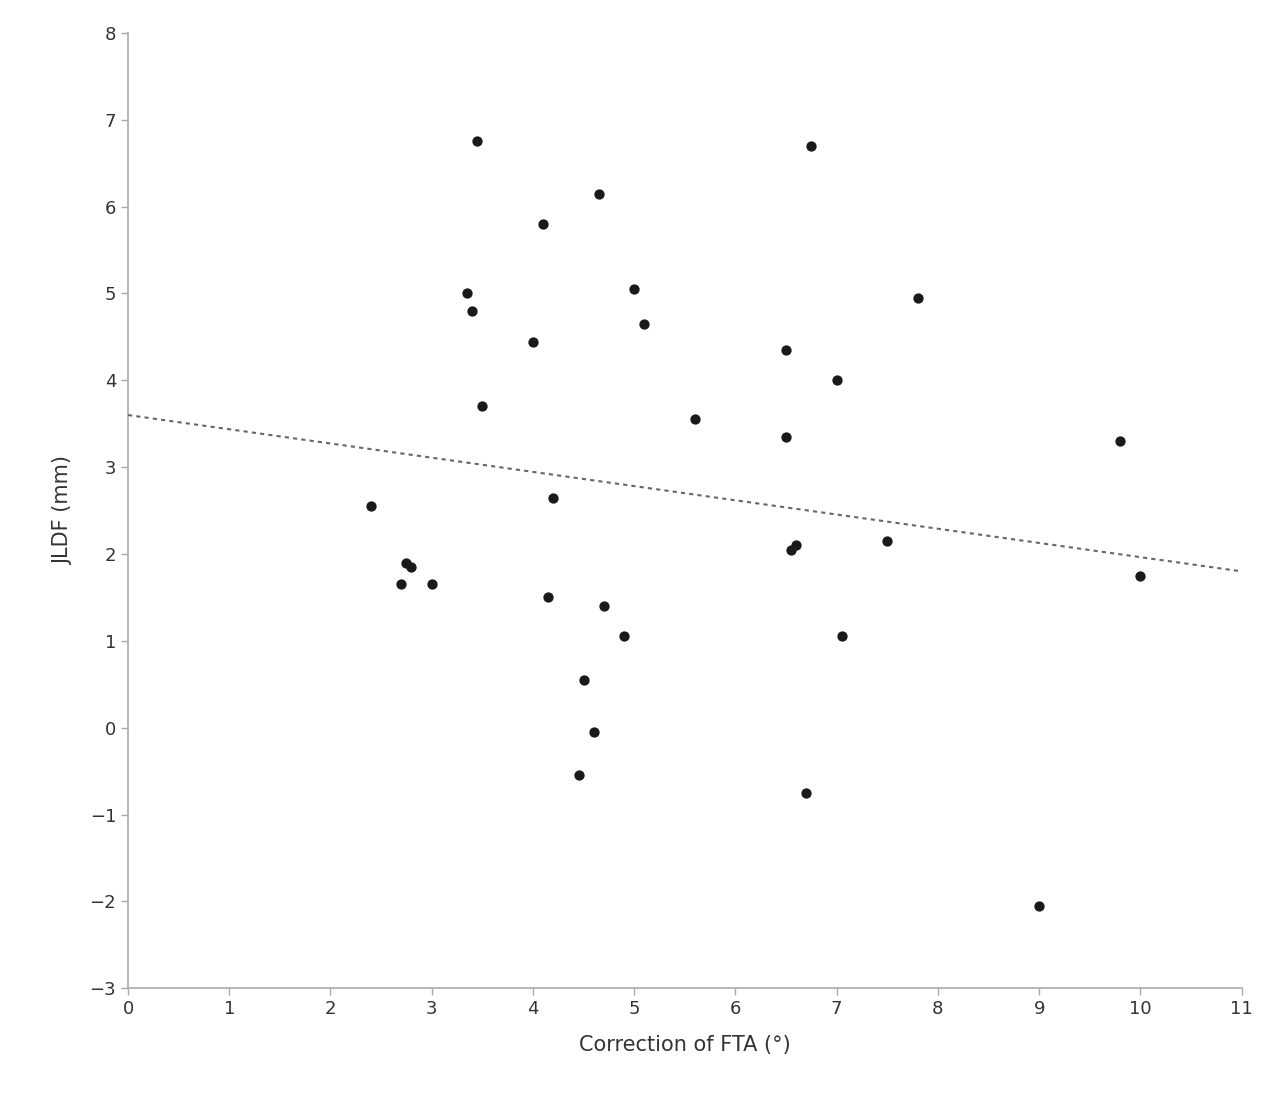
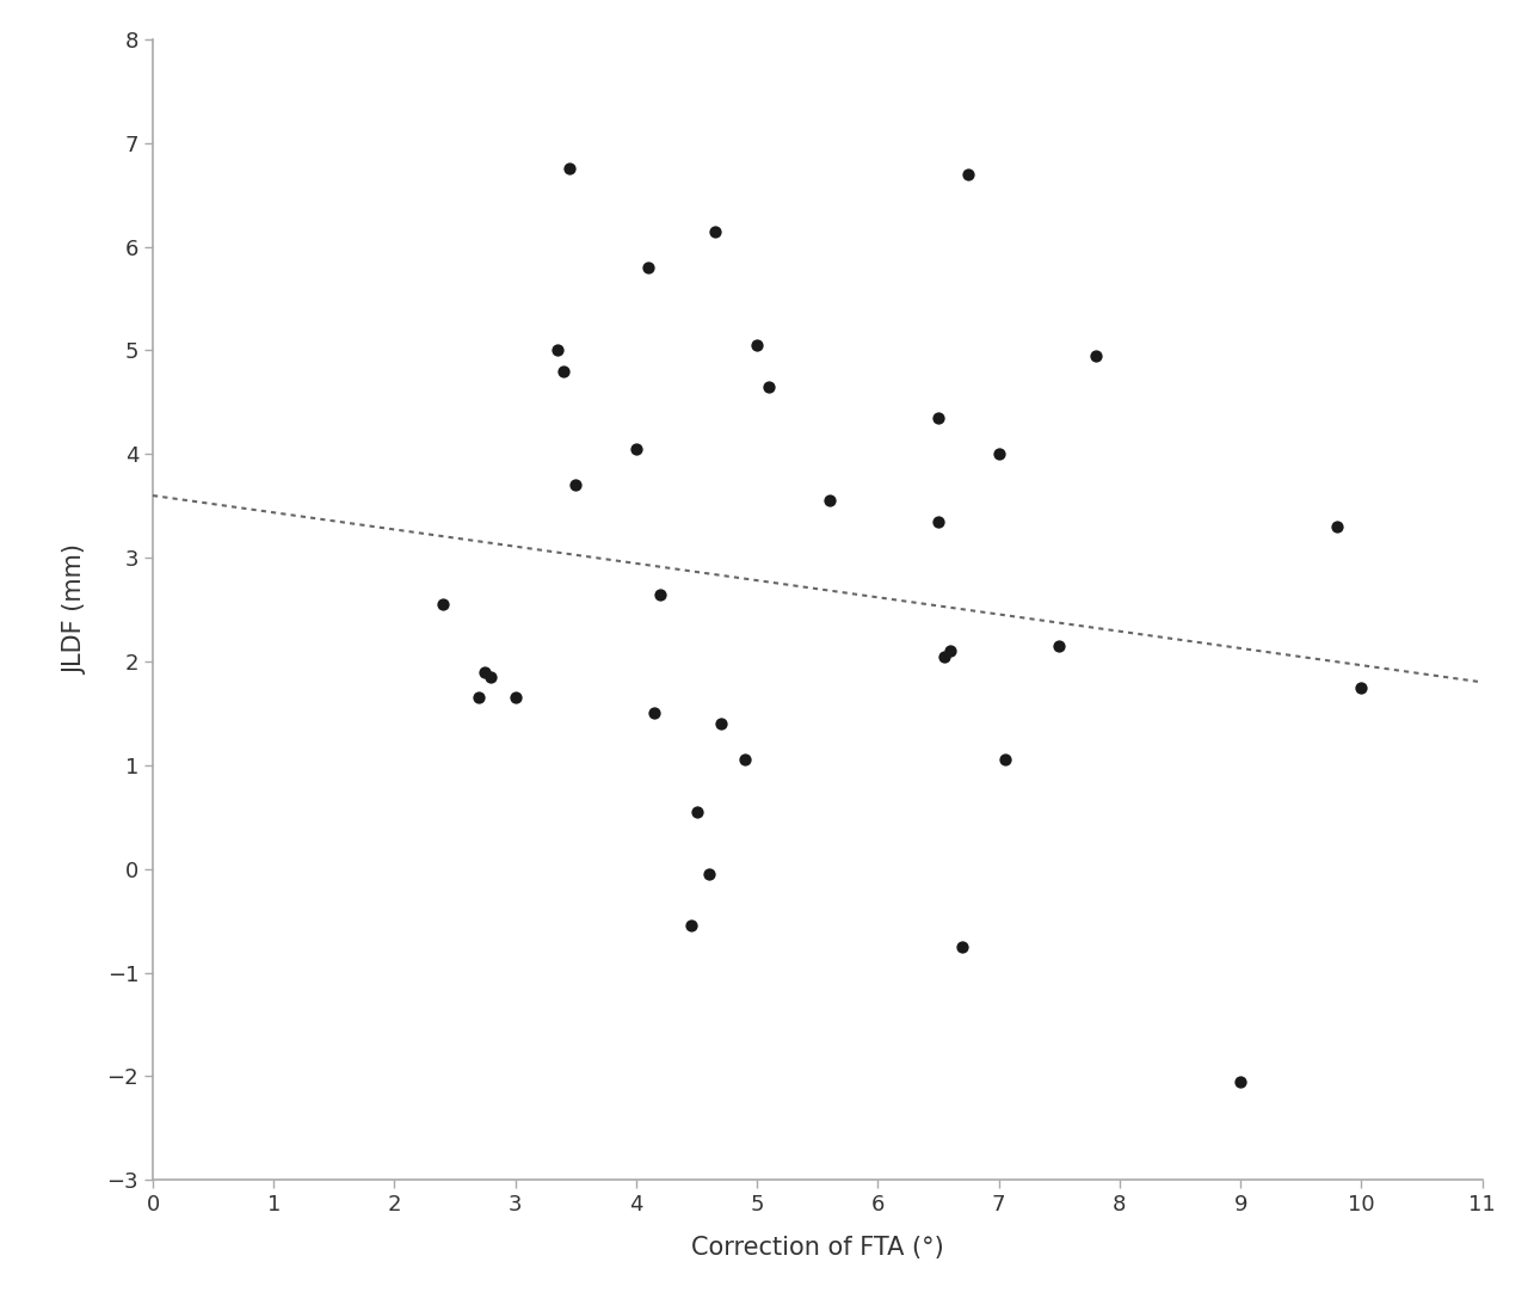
4: 4.44 -> 4.05
